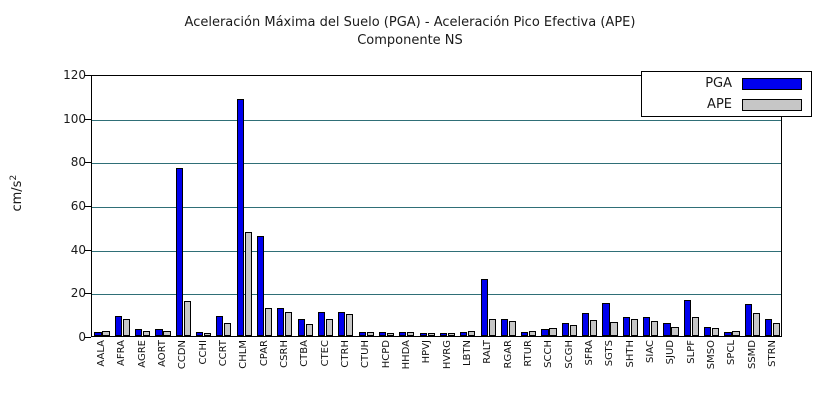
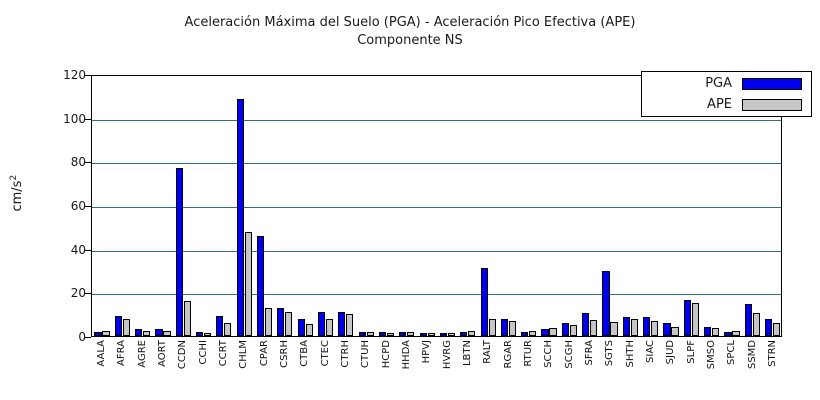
PGA/RALT: 26 -> 31
PGA/SGTS: 15 -> 30
APE/SLPF: 8 -> 15
